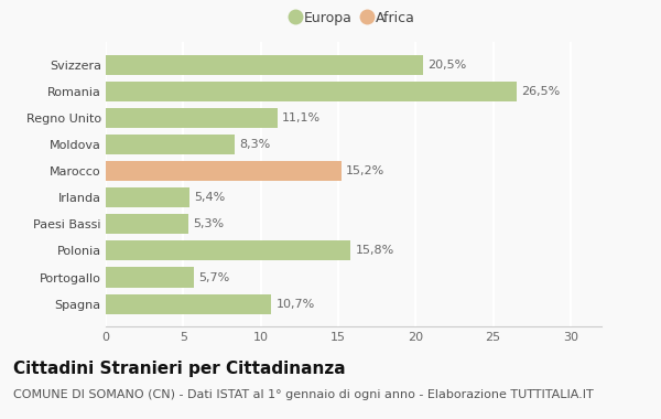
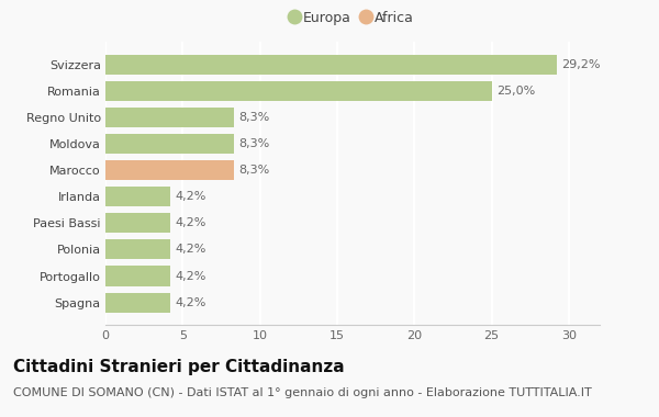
Svizzera: 20,5% -> 29,2%
Romania: 26,5% -> 25,0%
Regno Unito: 11,1% -> 8,3%
Marocco: 15,2% -> 8,3%
Irlanda: 5,4% -> 4,2%
Paesi Bassi: 5,3% -> 4,2%
Polonia: 15,8% -> 4,2%
Portogallo: 5,7% -> 4,2%
Spagna: 10,7% -> 4,2%
